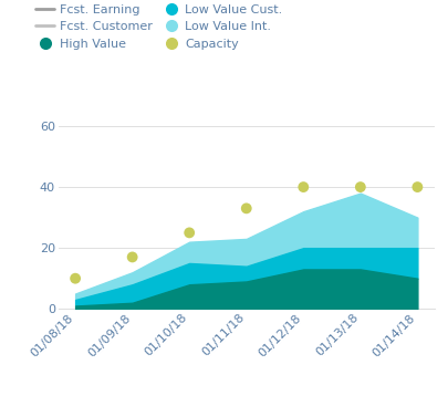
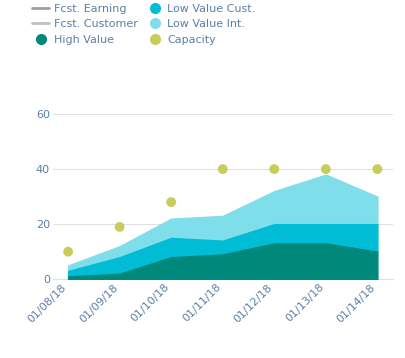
Capacity/01/09/18: 17 -> 19
Capacity/01/10/18: 25 -> 28
Capacity/01/11/18: 33 -> 40
